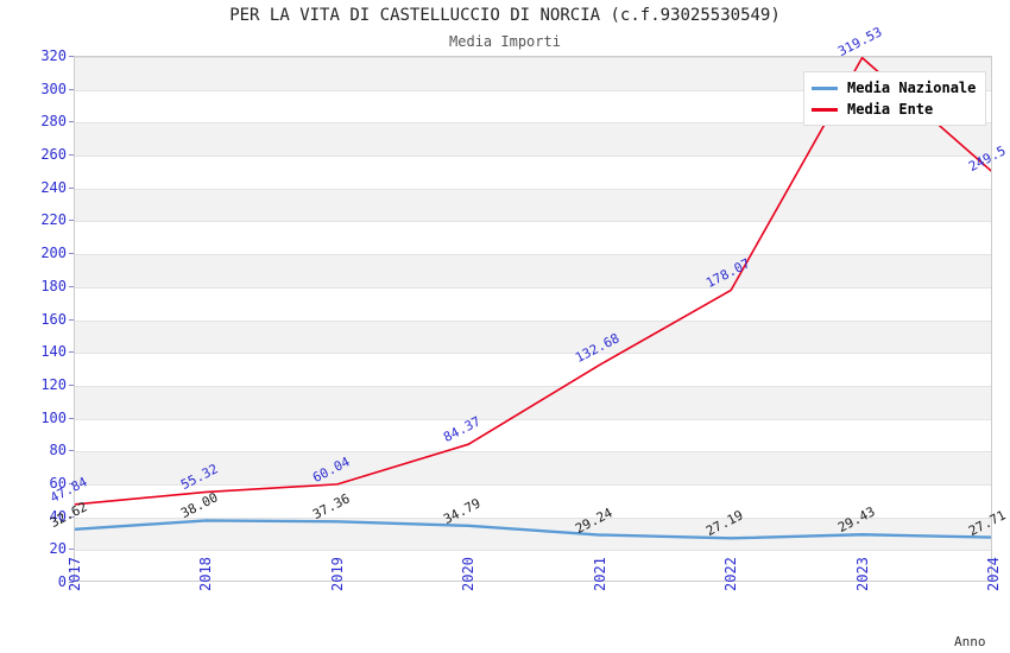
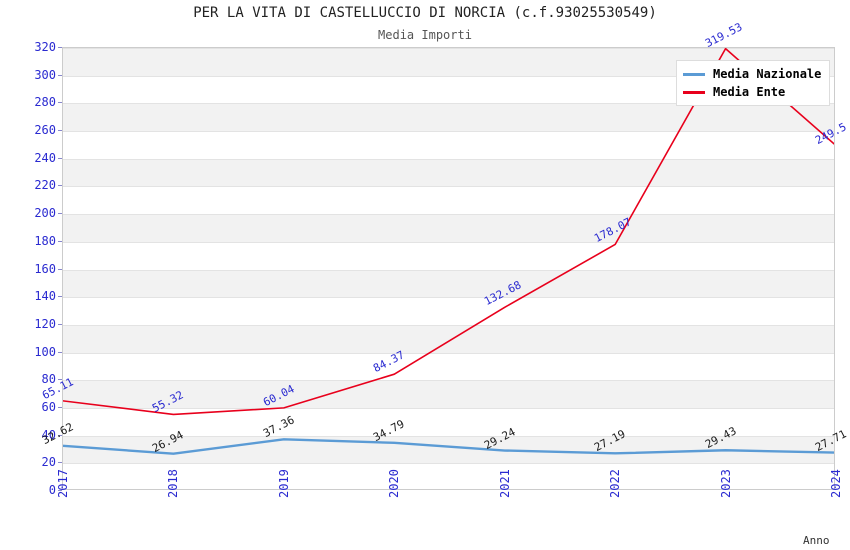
Media Ente/2017: 47.84 -> 65.11
Media Nazionale/2018: 38.00 -> 26.94
